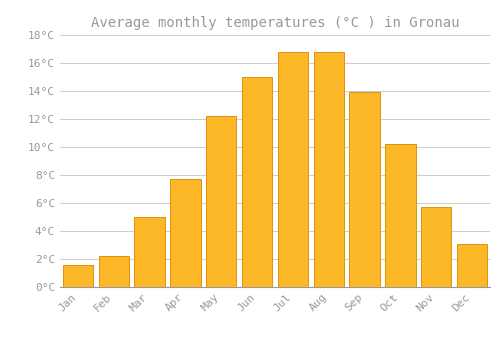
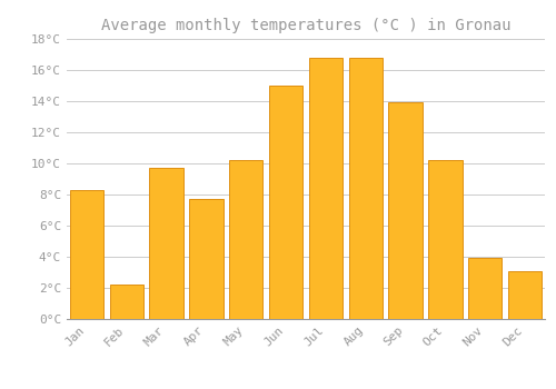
Jan: 1.6°C -> 8.3°C
Mar: 5.0°C -> 9.7°C
May: 12.2°C -> 10.2°C
Nov: 5.7°C -> 3.9°C
